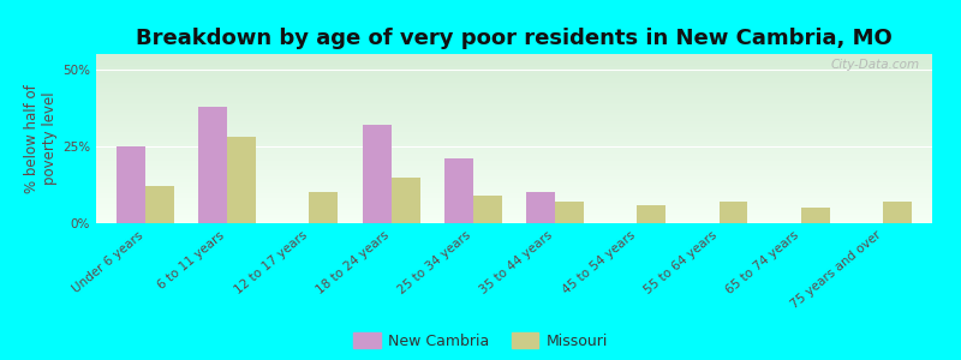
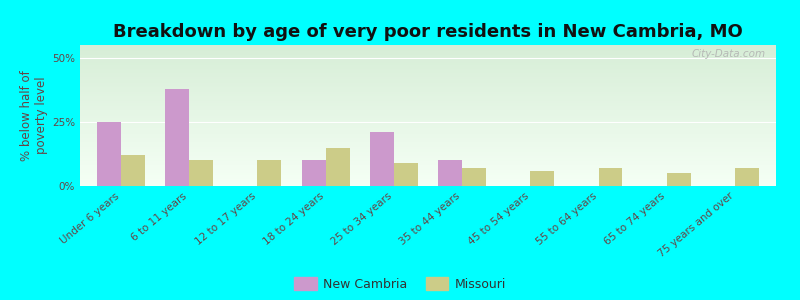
Missouri/6 to 11 years: 28% -> 10%
New Cambria/18 to 24 years: 32% -> 10%
